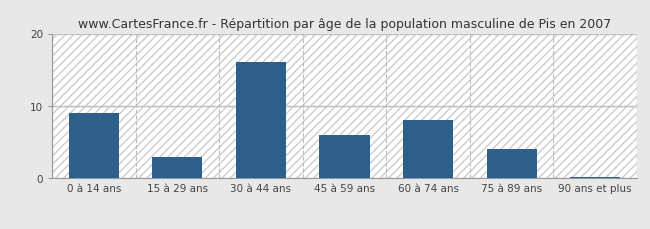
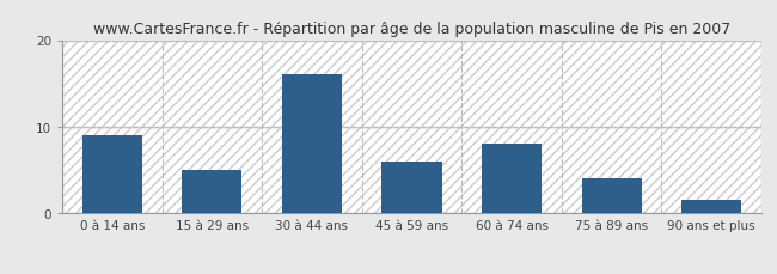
15 à 29 ans: 3.0 -> 5.0
90 ans et plus: 0.2 -> 1.6
